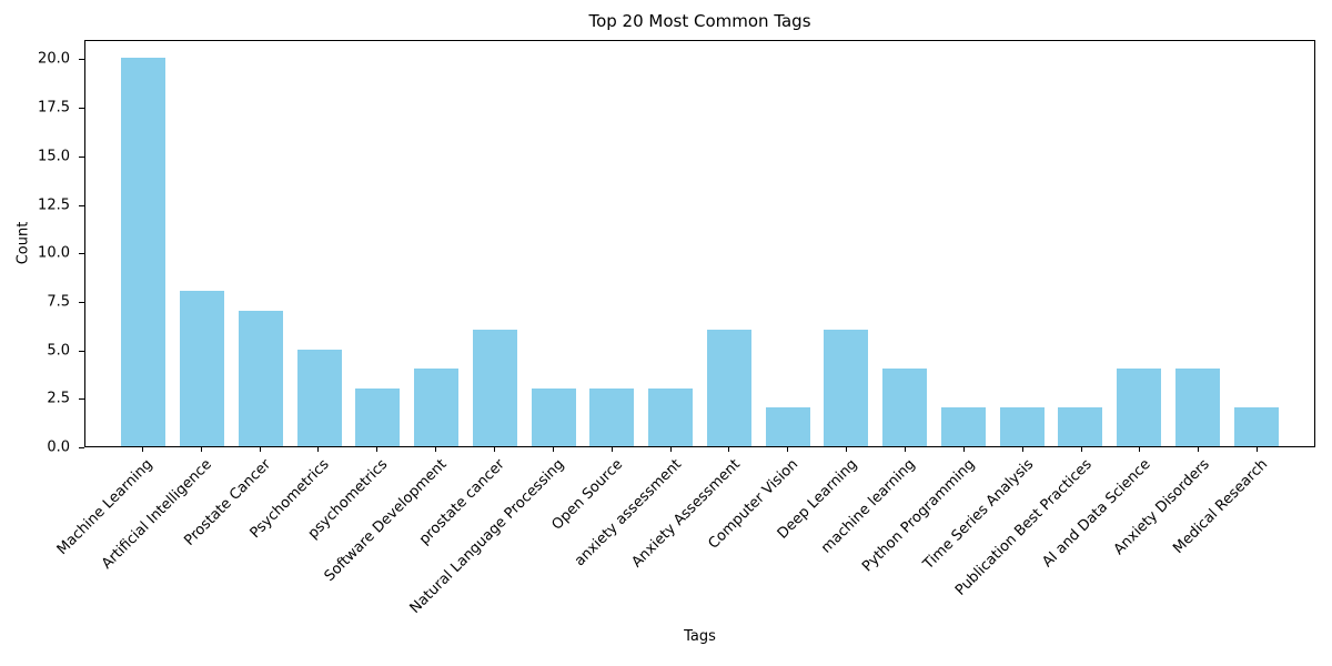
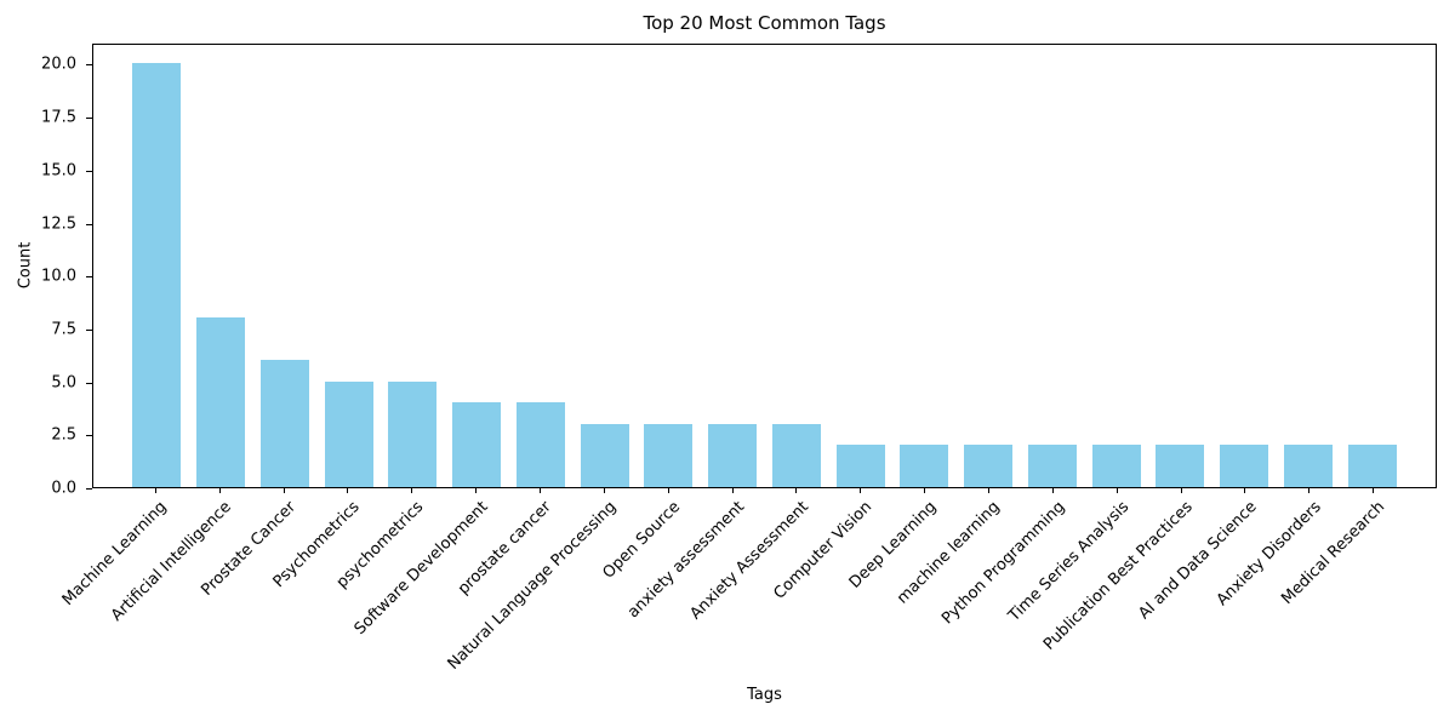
Prostate Cancer: 7 -> 6
psychometrics: 3 -> 5
prostate cancer: 6 -> 4
Anxiety Assessment: 6 -> 3
Deep Learning: 6 -> 2
machine learning: 4 -> 2
AI and Data Science: 4 -> 2
Anxiety Disorders: 4 -> 2
